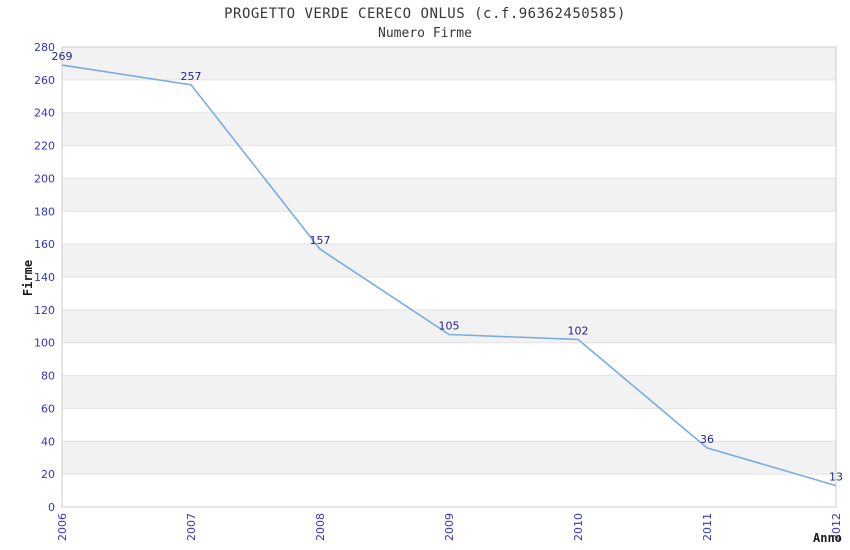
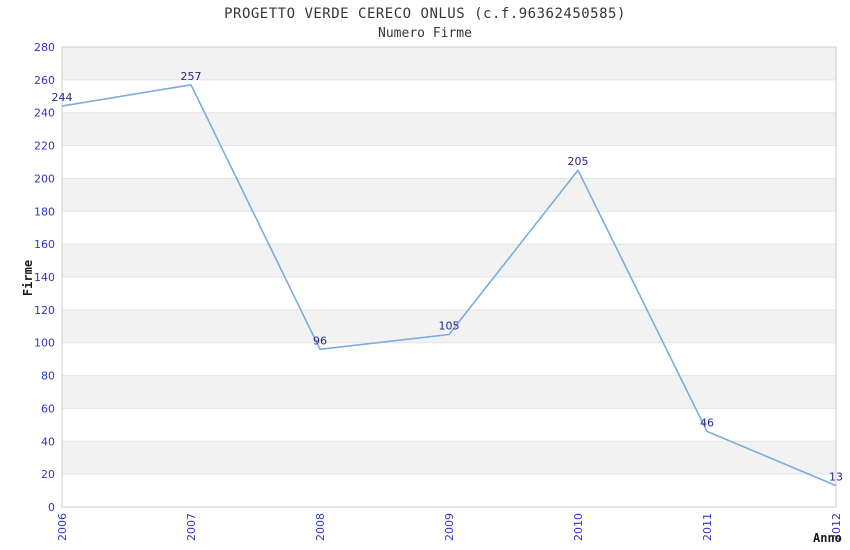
2006: 269 -> 244
2008: 157 -> 96
2010: 102 -> 205
2011: 36 -> 46
